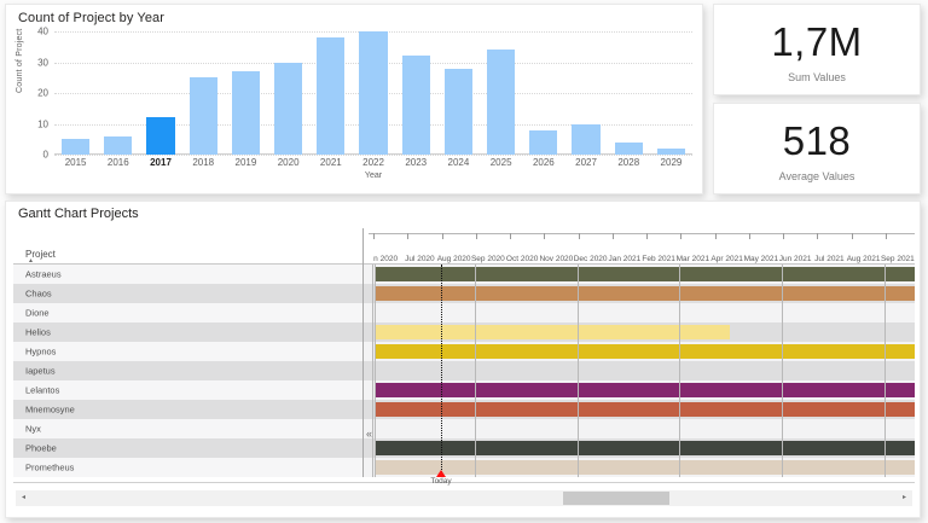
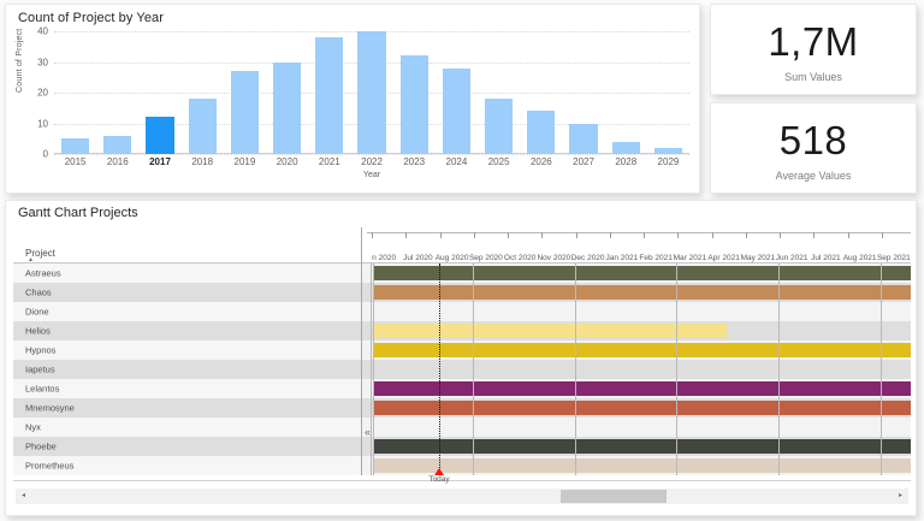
2018: 25 -> 18
2025: 34 -> 18
2026: 8 -> 14
